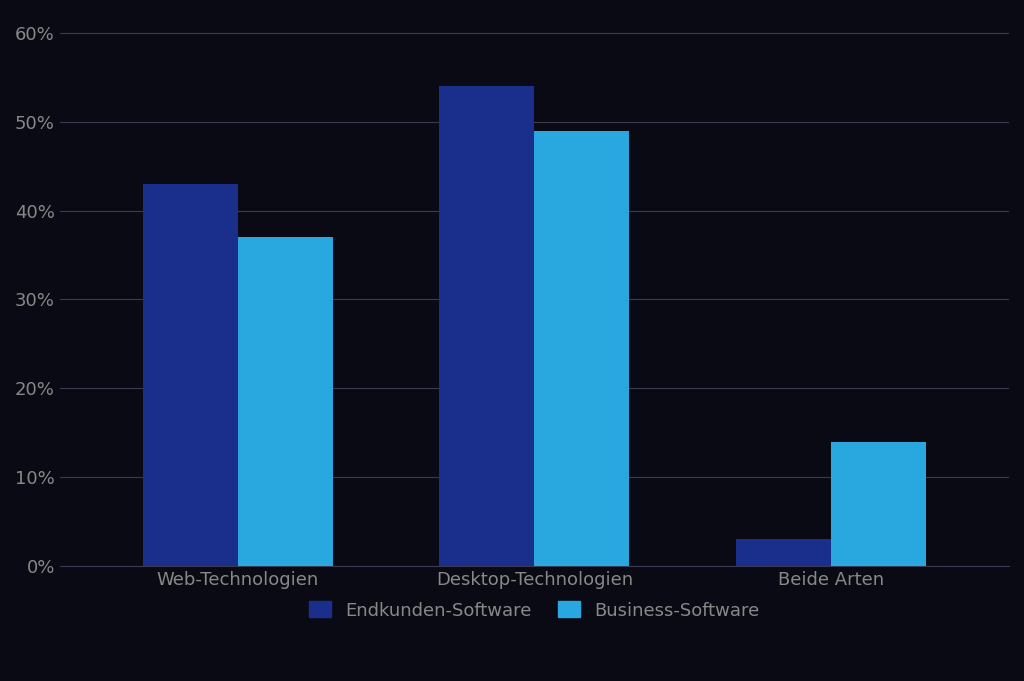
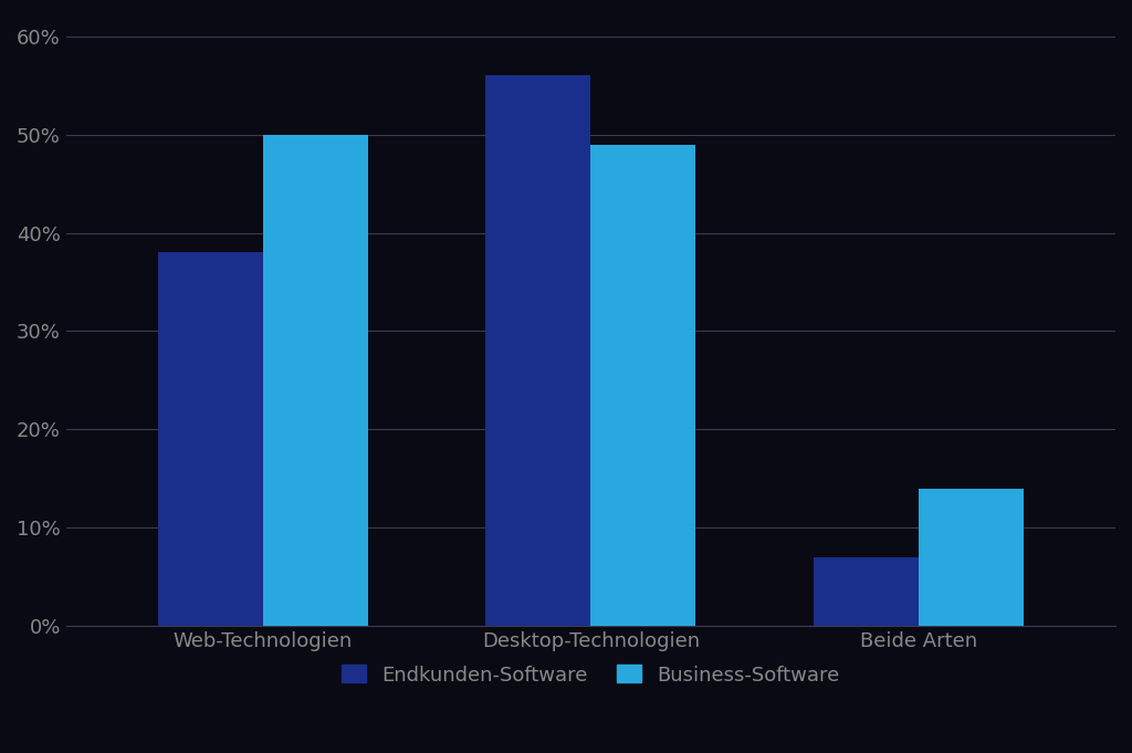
Endkunden-Software/Web-Technologien: 43% -> 38%
Business-Software/Web-Technologien: 37% -> 50%
Endkunden-Software/Desktop-Technologien: 54% -> 56%
Endkunden-Software/Beide Arten: 3% -> 7%
